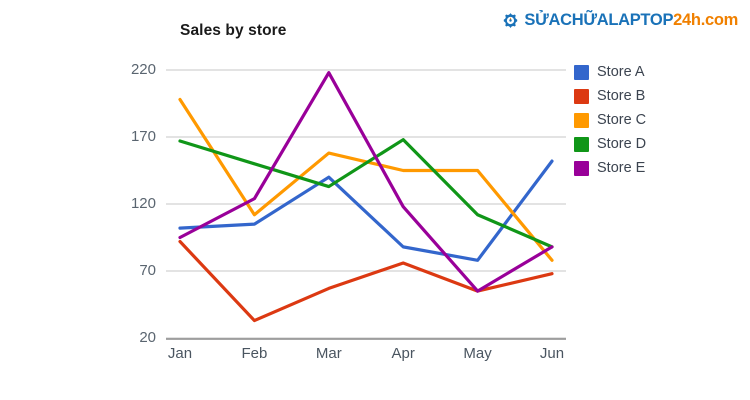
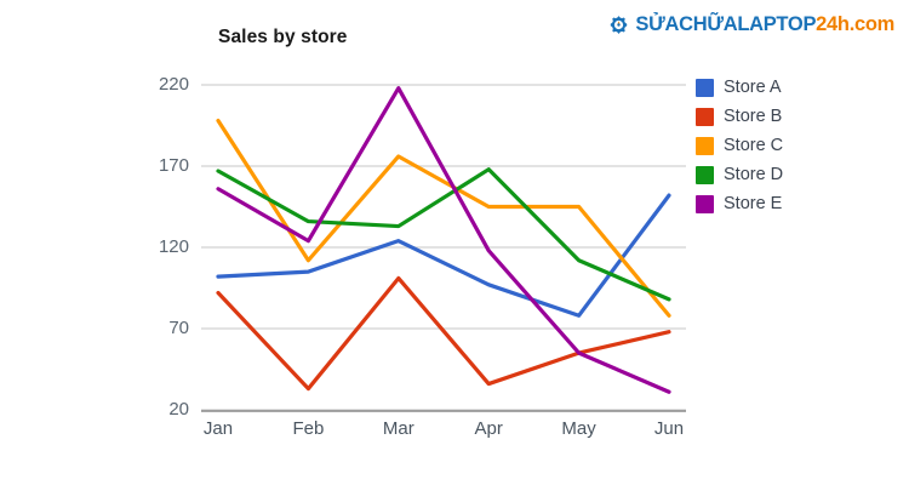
Store E/Jan: 95 -> 156
Store D/Feb: 150 -> 136
Store A/Mar: 140 -> 124
Store B/Mar: 57 -> 101
Store C/Mar: 158 -> 176
Store A/Apr: 88 -> 97
Store B/Apr: 76 -> 36
Store E/Jun: 88 -> 31
